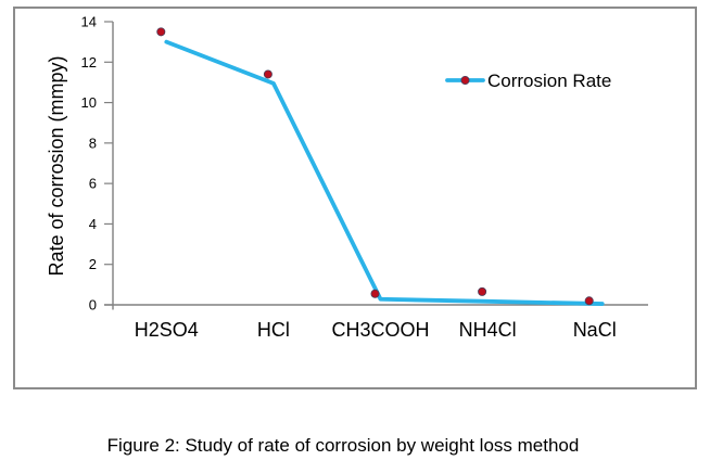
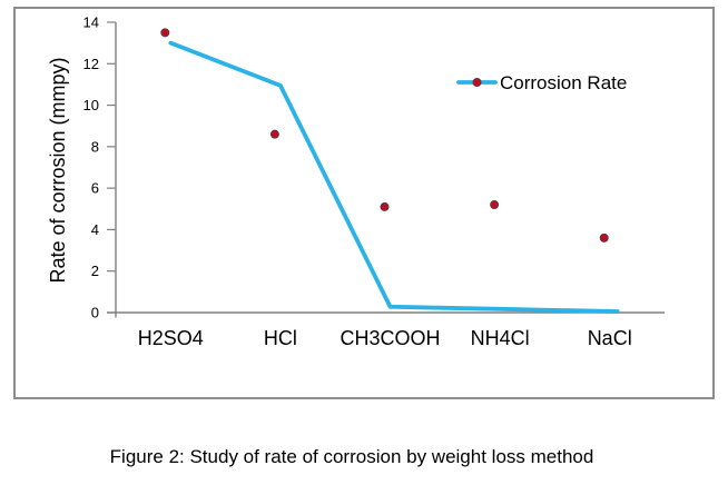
HCl: 11.4 -> 8.6
CH3COOH: 0.6 -> 5.1
NH4Cl: 0.7 -> 5.2
NaCl: 0.2 -> 3.6
